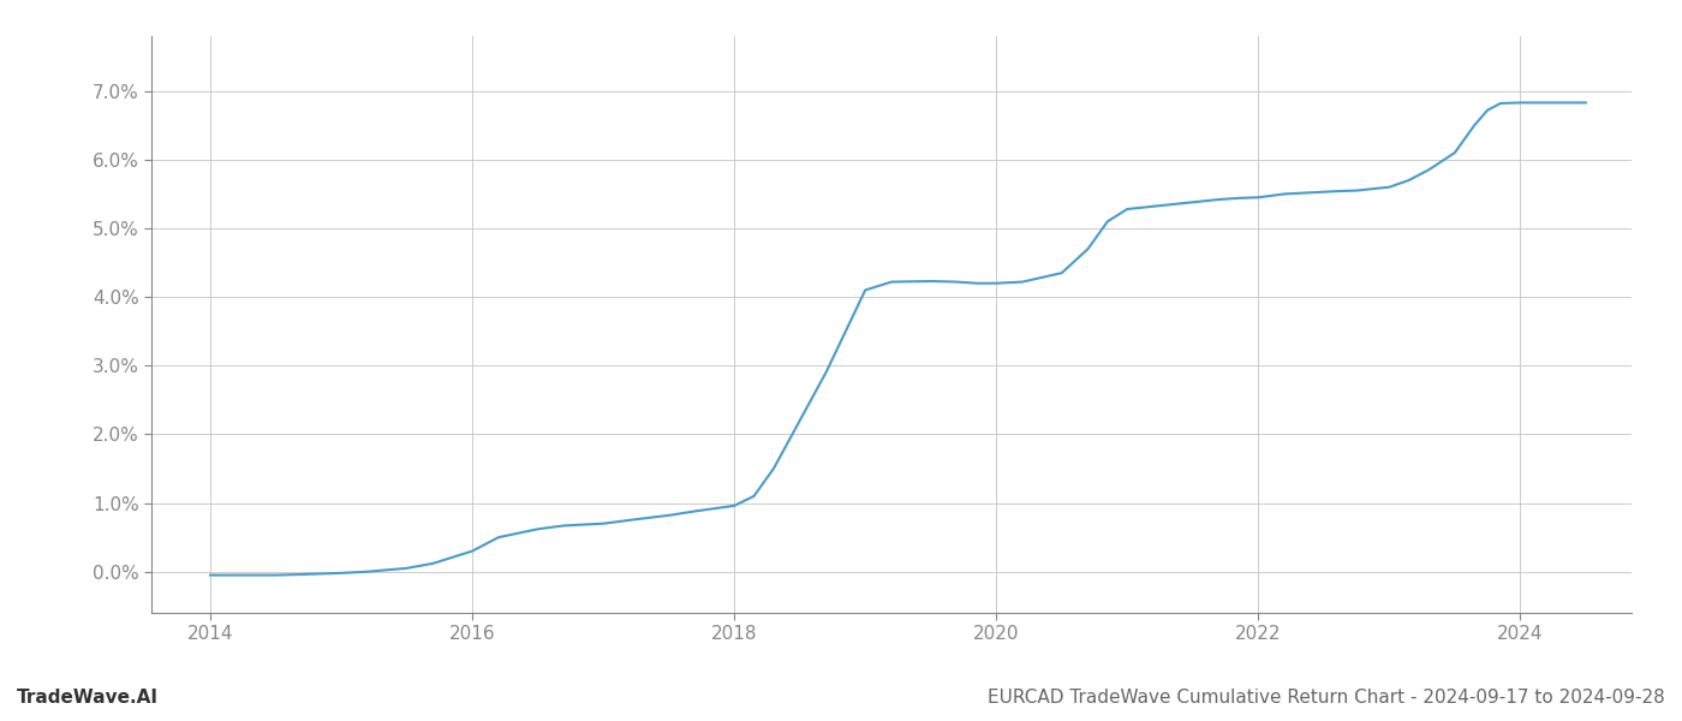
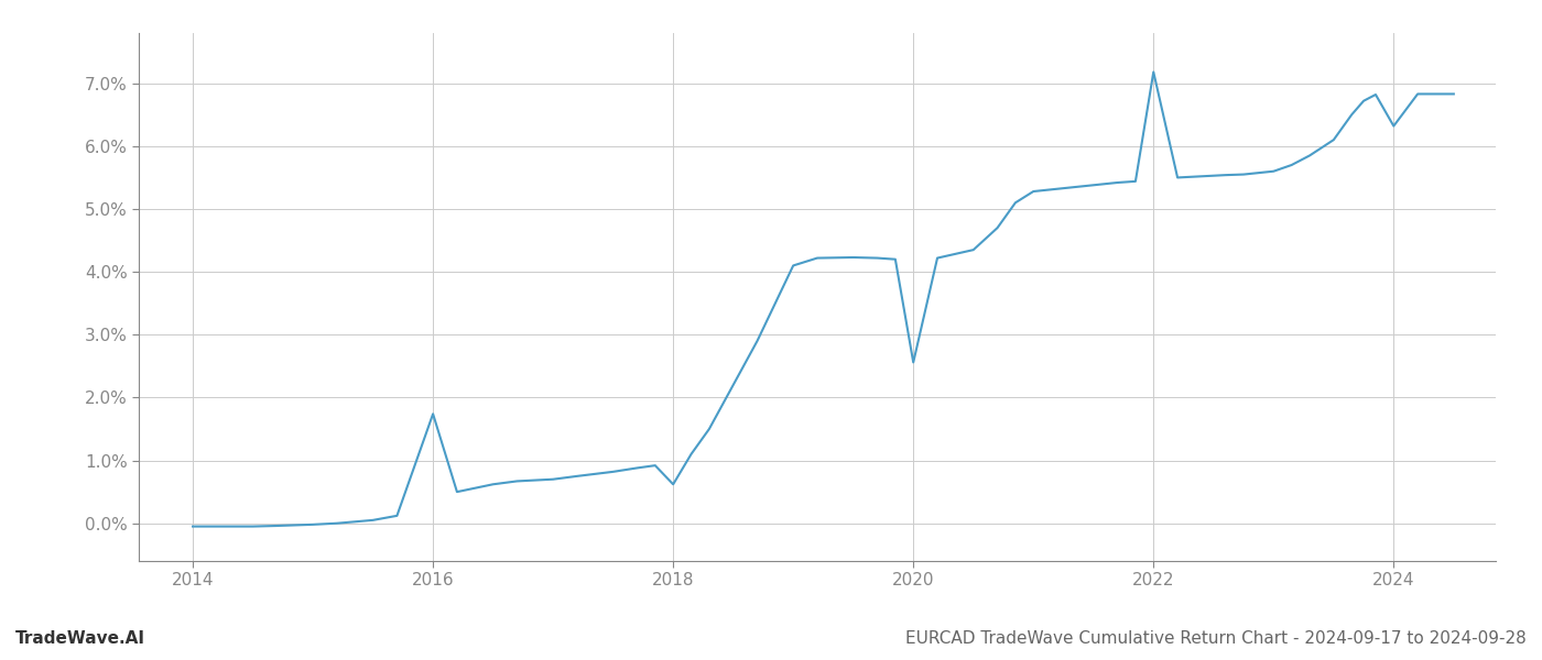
2016: 0.30% -> 1.74%
2018: 0.96% -> 0.62%
2020: 4.20% -> 2.56%
2022: 5.45% -> 7.18%
2024: 6.83% -> 6.32%
